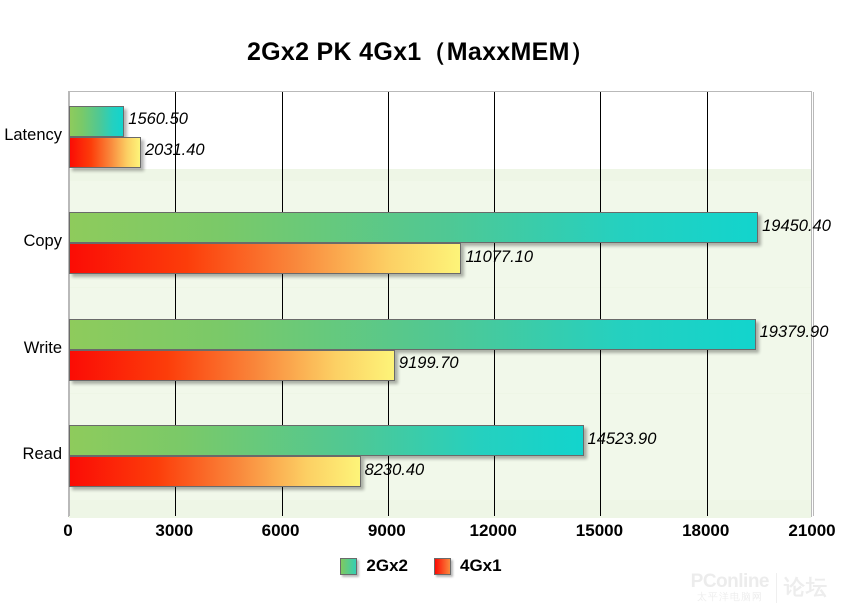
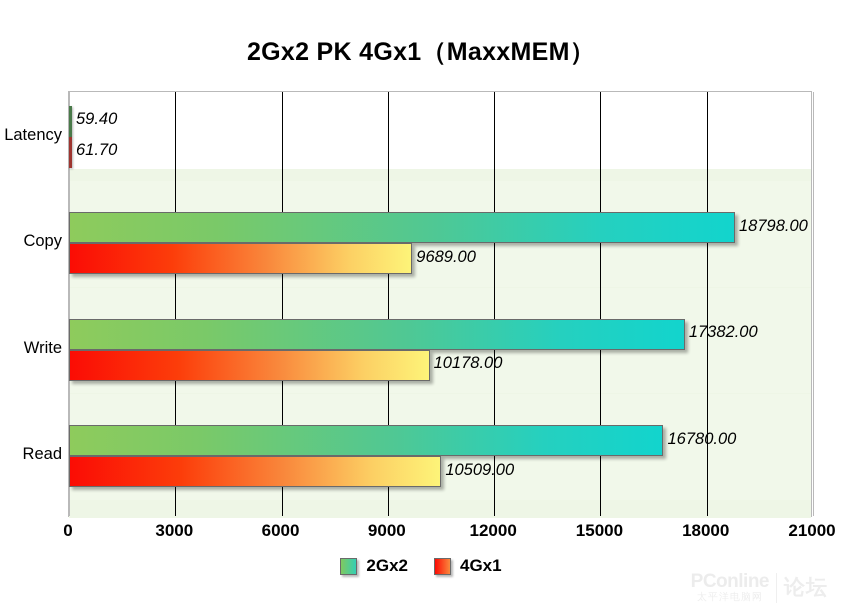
2Gx2/Latency: 1560.50 -> 59.40
4Gx1/Latency: 2031.40 -> 61.70
2Gx2/Copy: 19450.40 -> 18798.00
4Gx1/Copy: 11077.10 -> 9689.00
2Gx2/Write: 19379.90 -> 17382.00
4Gx1/Write: 9199.70 -> 10178.00
2Gx2/Read: 14523.90 -> 16780.00
4Gx1/Read: 8230.40 -> 10509.00
